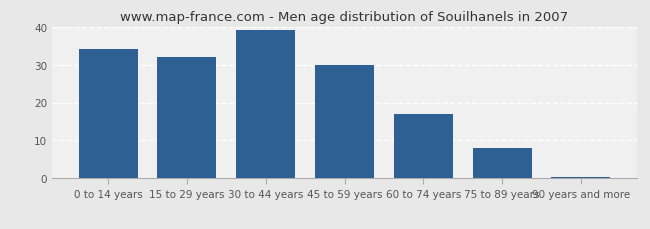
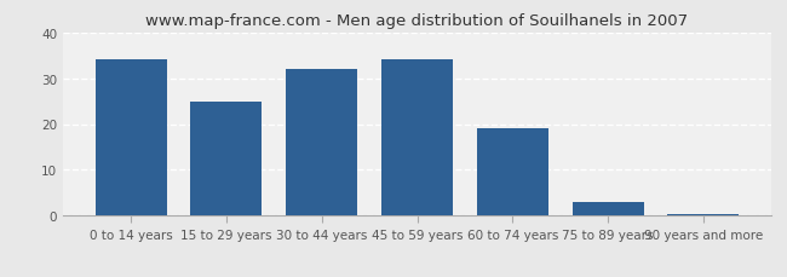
15 to 29 years: 32.0 -> 25.0
30 to 44 years: 39.0 -> 32.0
45 to 59 years: 30.0 -> 34.0
60 to 74 years: 17.0 -> 19.0
75 to 89 years: 8.0 -> 3.0
